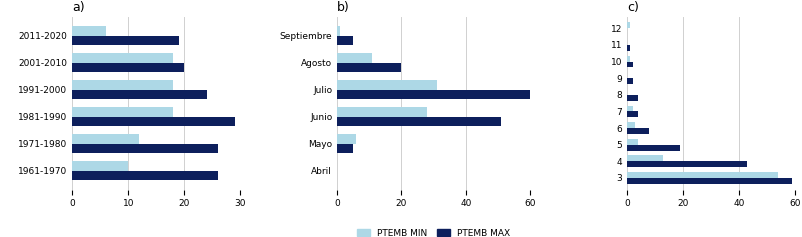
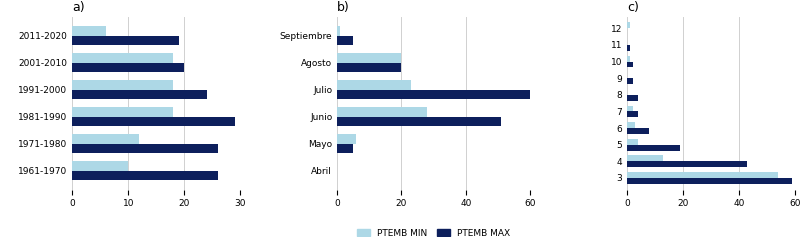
b)/PTEMB MIN/Agosto: 11 -> 20
b)/PTEMB MIN/Julio: 31 -> 23
